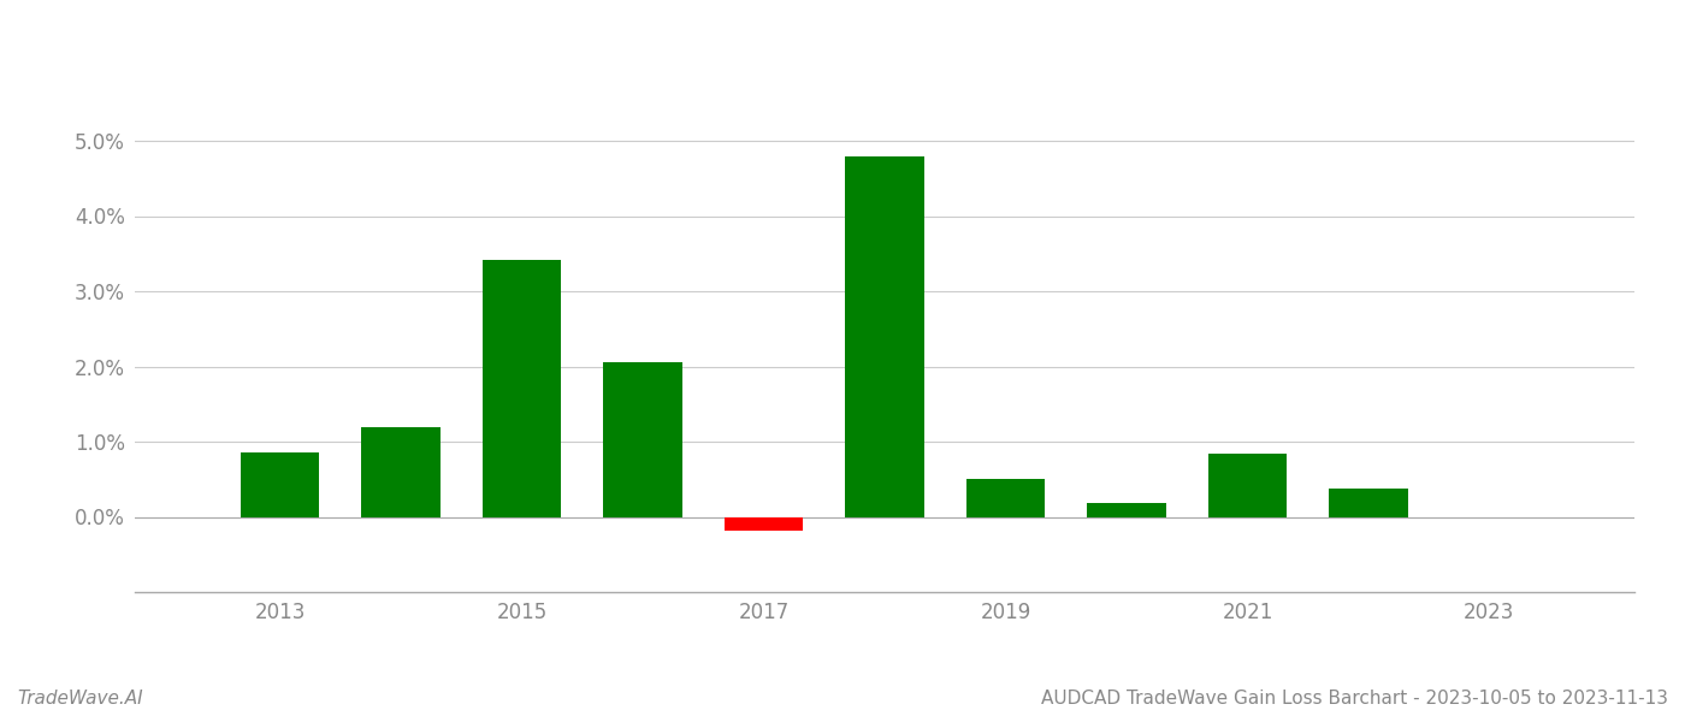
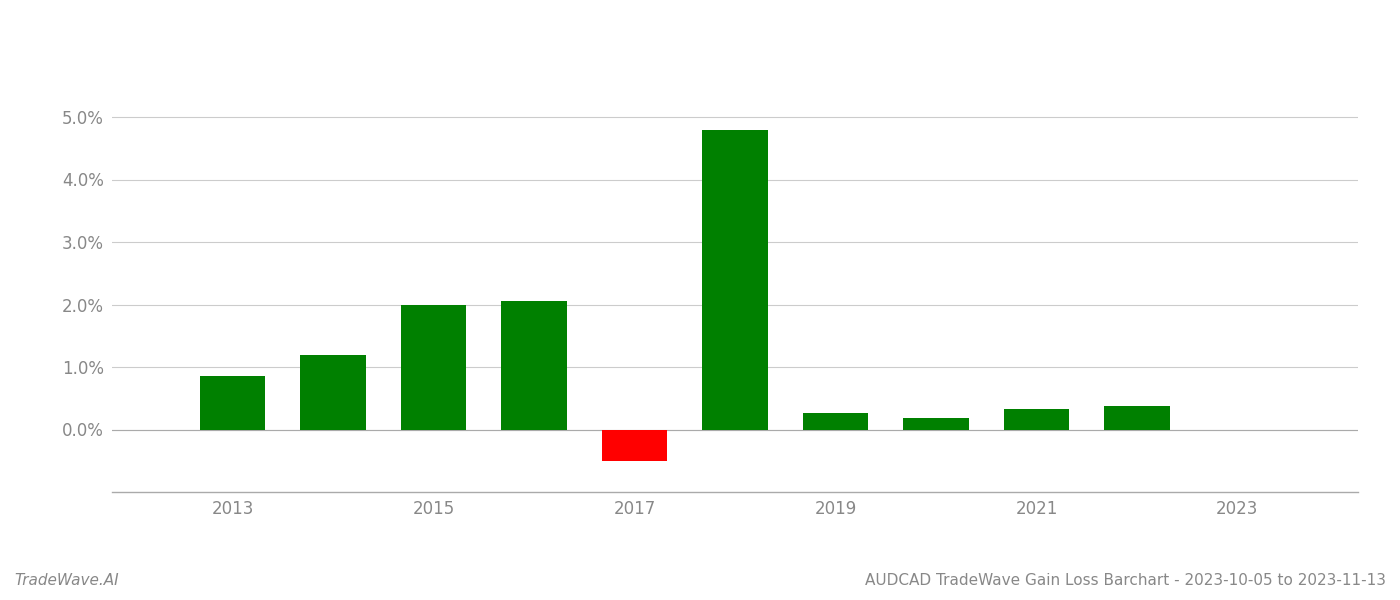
2015: 3.42% -> 2.00%
2017: -0.18% -> -0.50%
2019: 0.50% -> 0.27%
2021: 0.84% -> 0.33%
